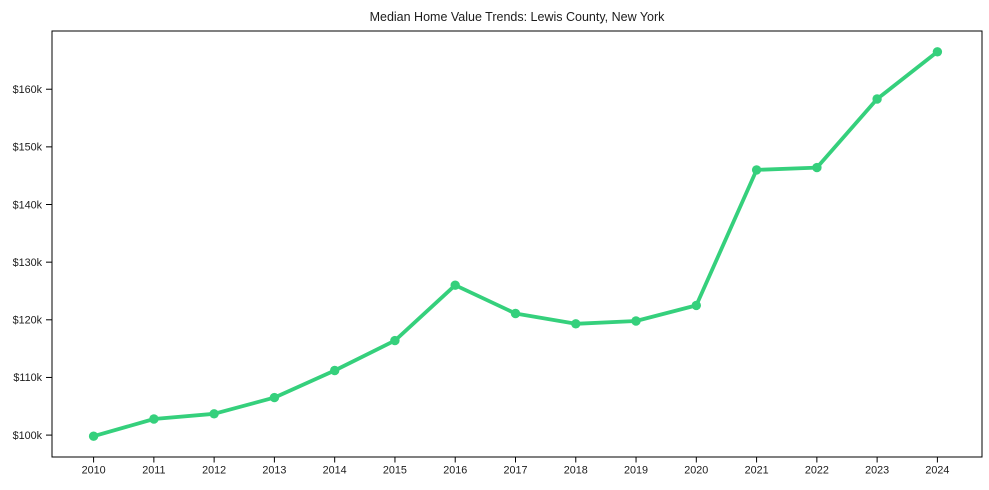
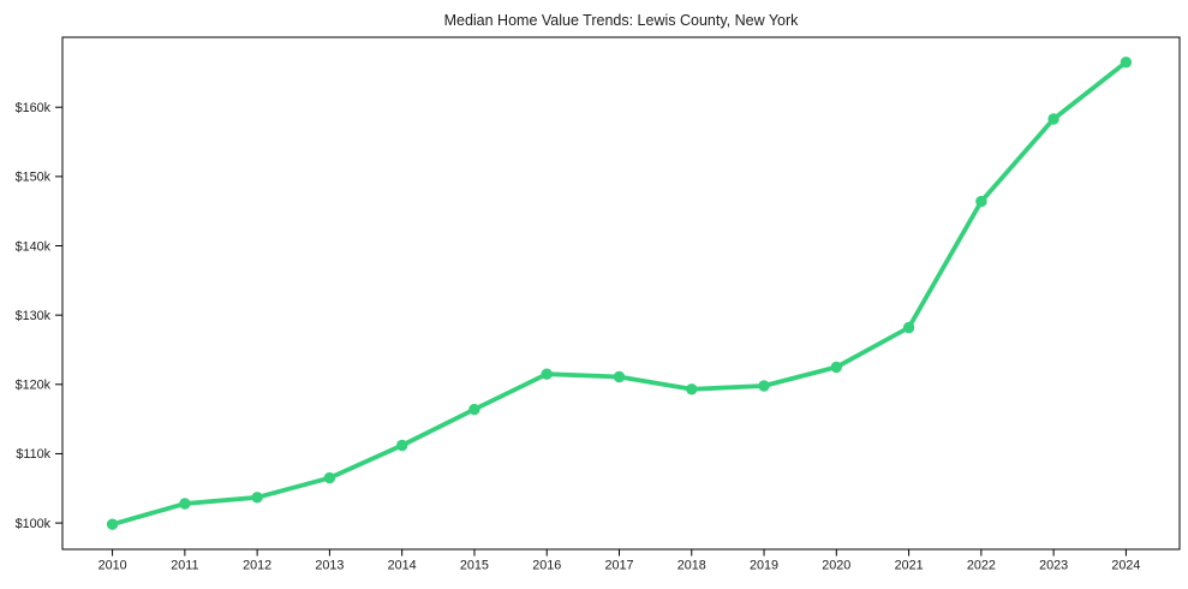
2016: $126k -> $122k
2021: $146k -> $128k
